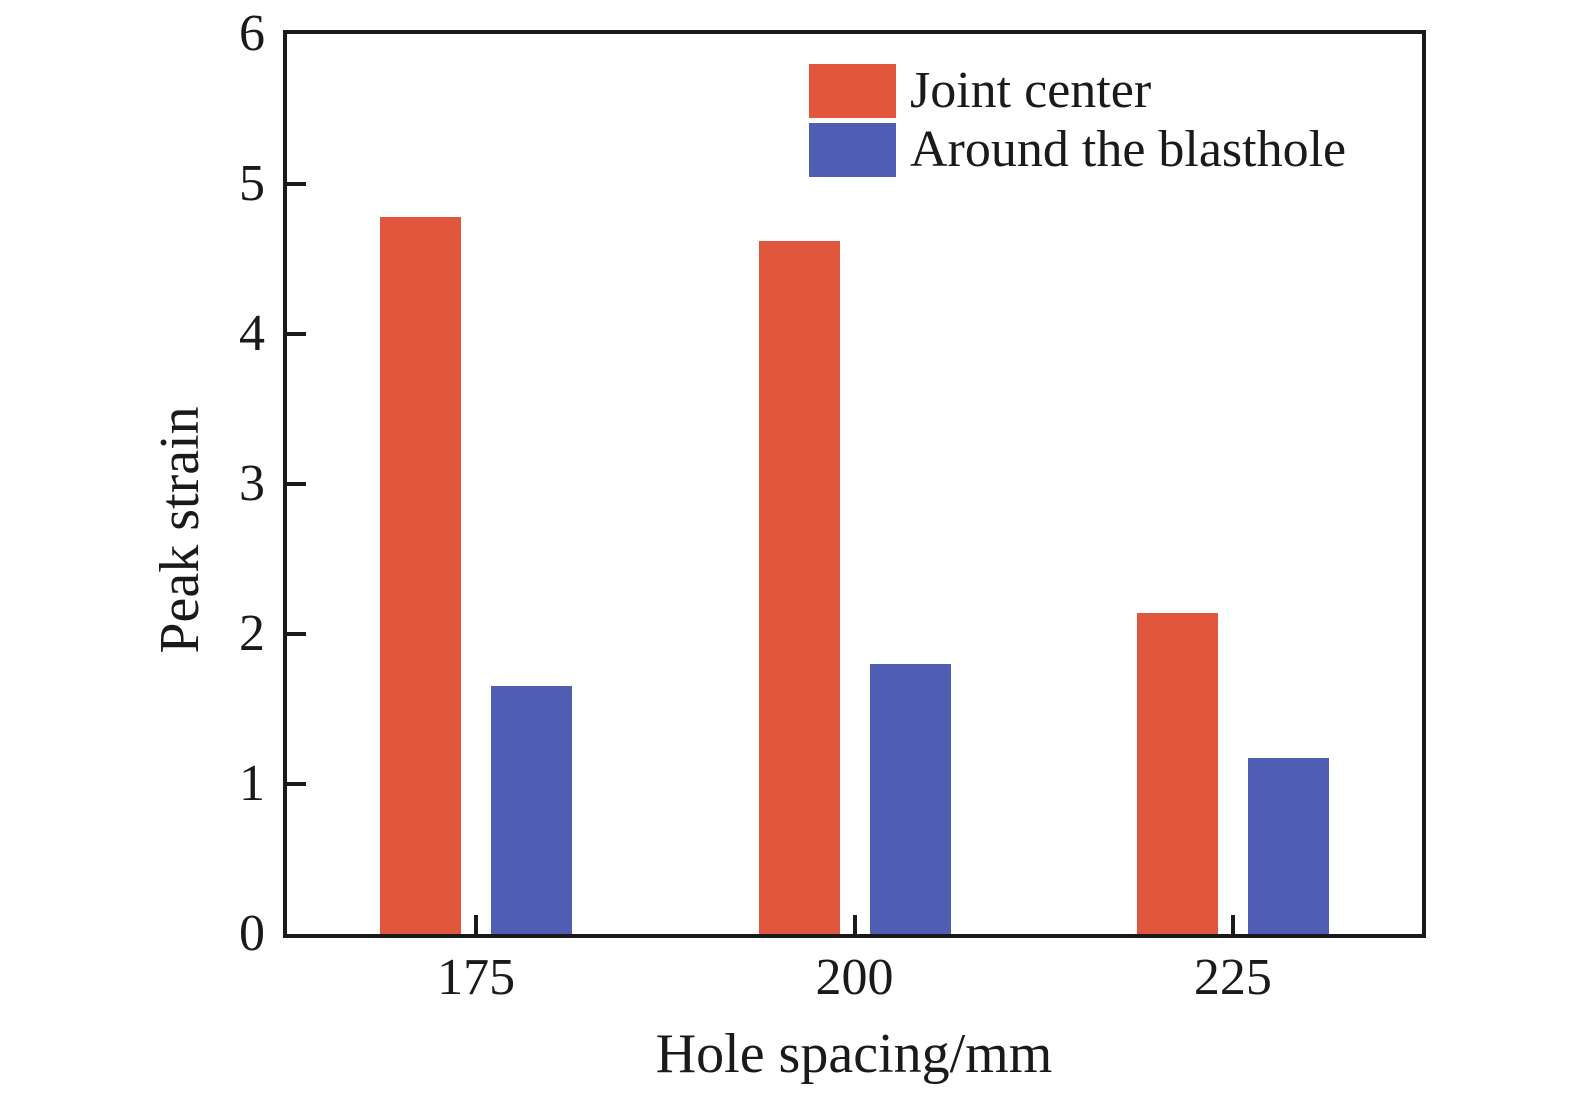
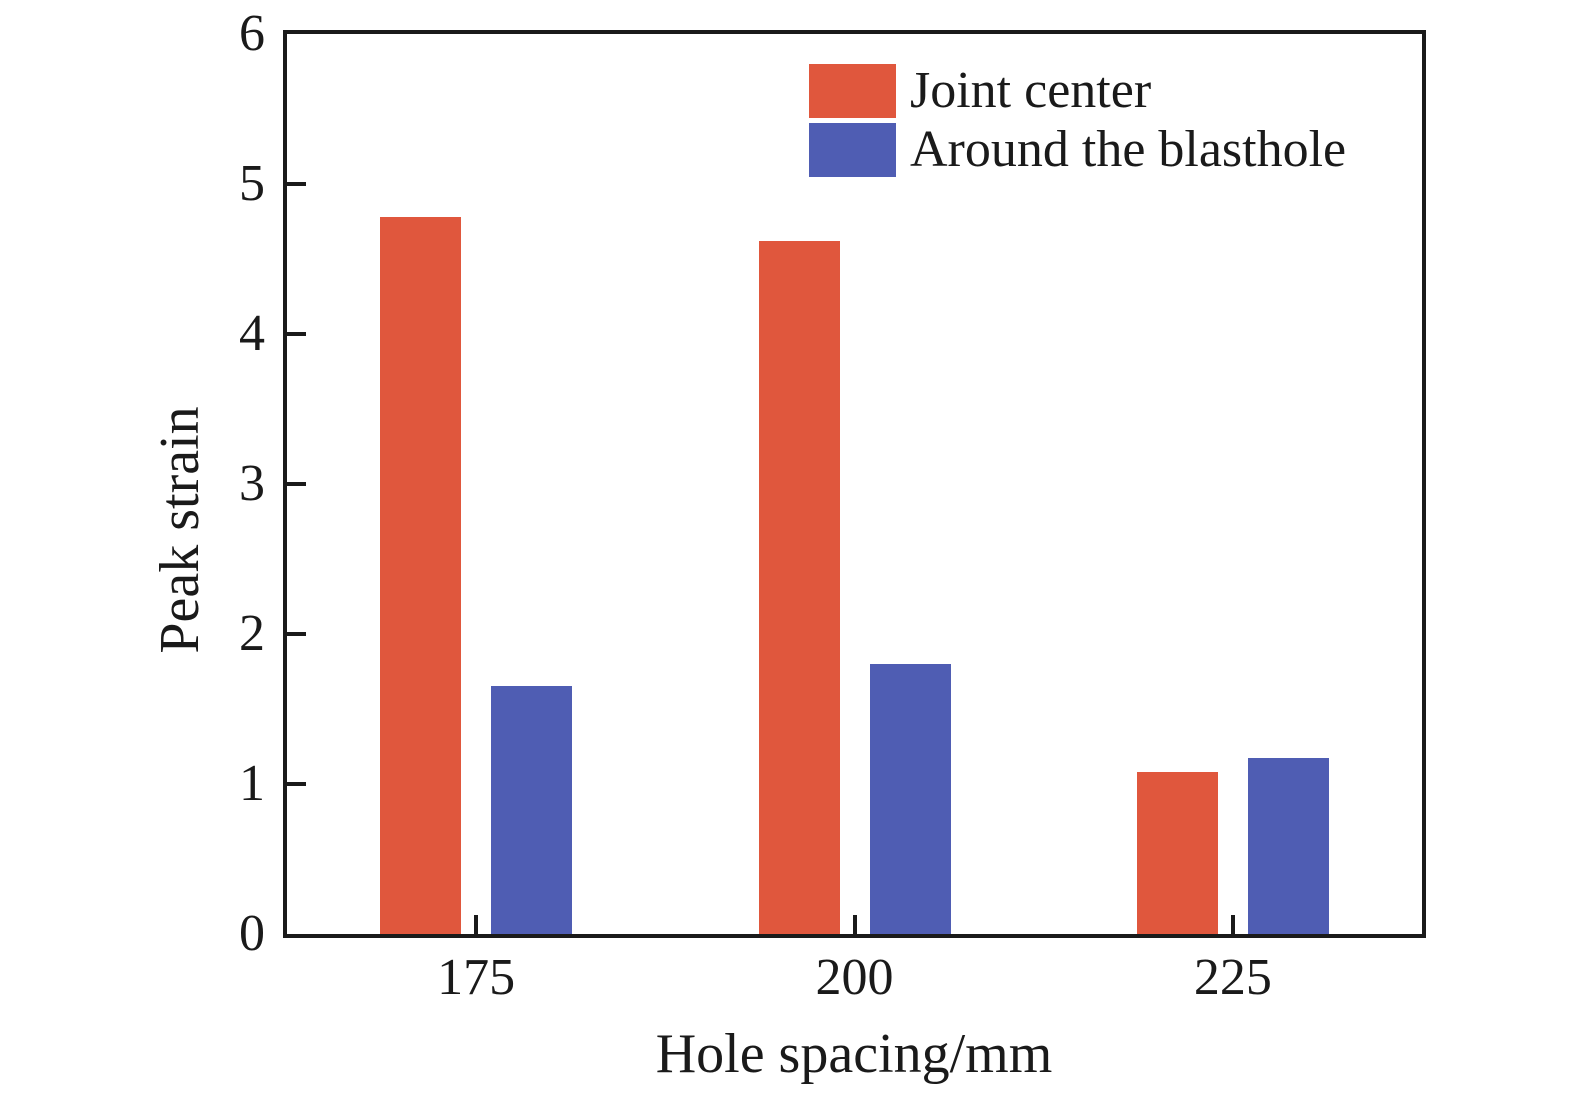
Joint center/225: 2.14 -> 1.08
